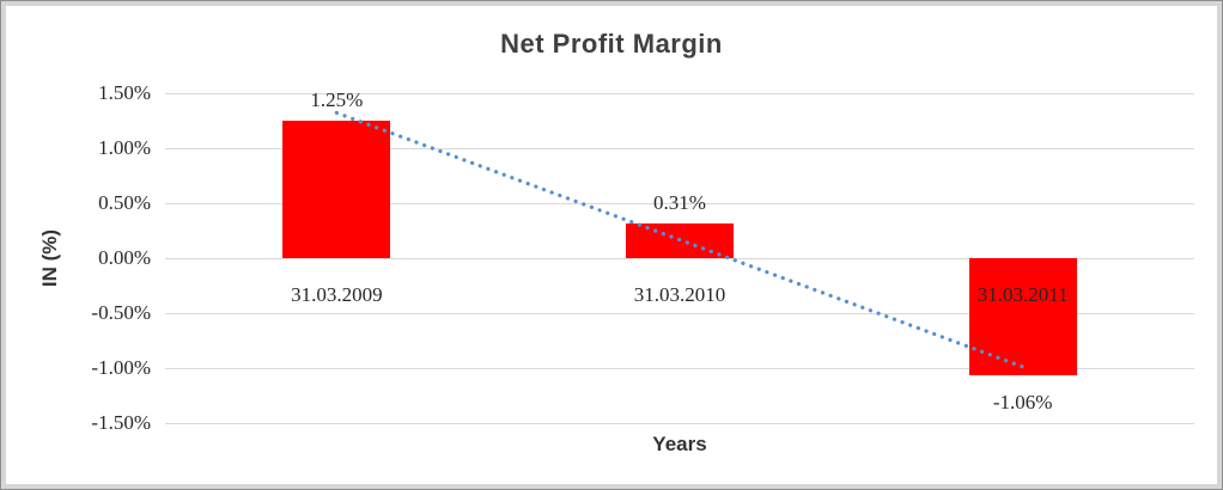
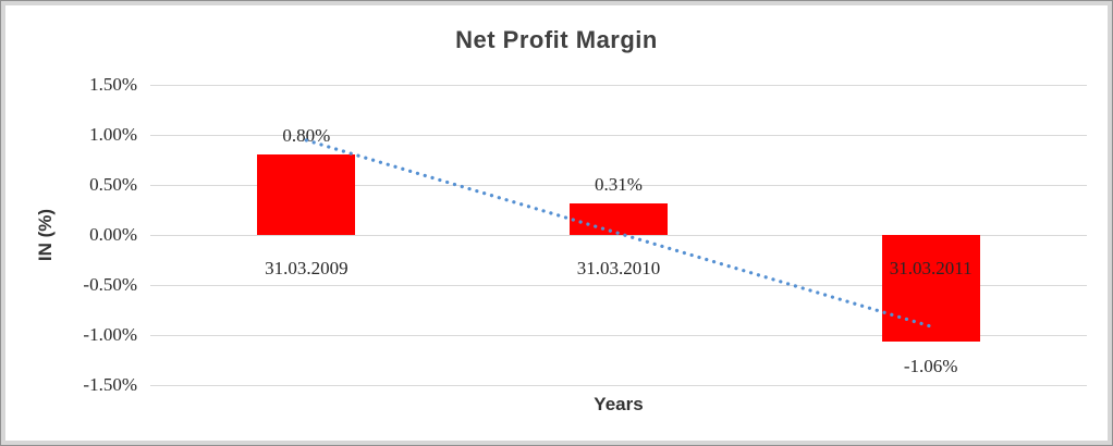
31.03.2009: 1.25% -> 0.80%
